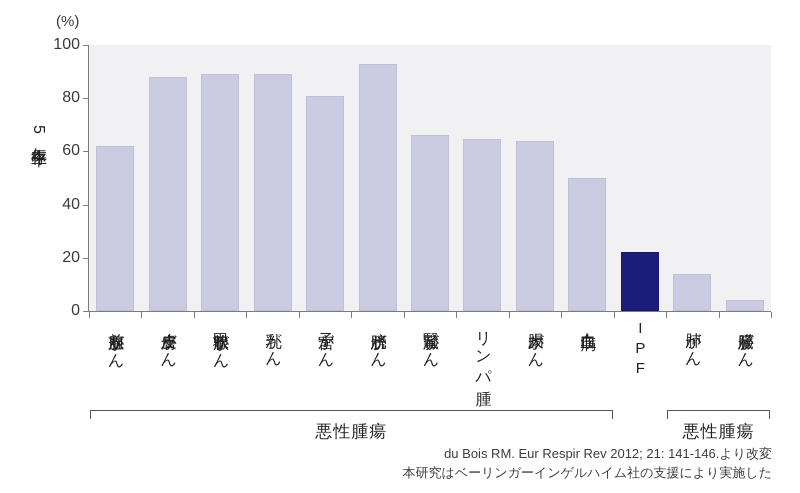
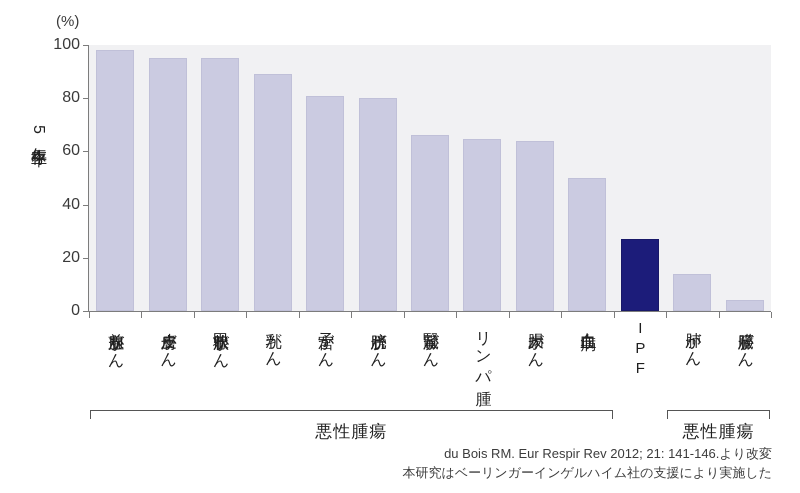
前立腺がん: 62 -> 98
皮膚がん: 88 -> 95
甲状腺がん: 89 -> 95
膀胱がん: 93 -> 80
IPF: 22 -> 27
